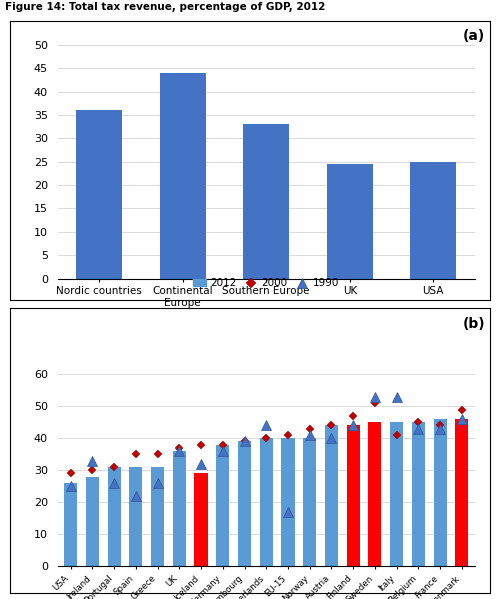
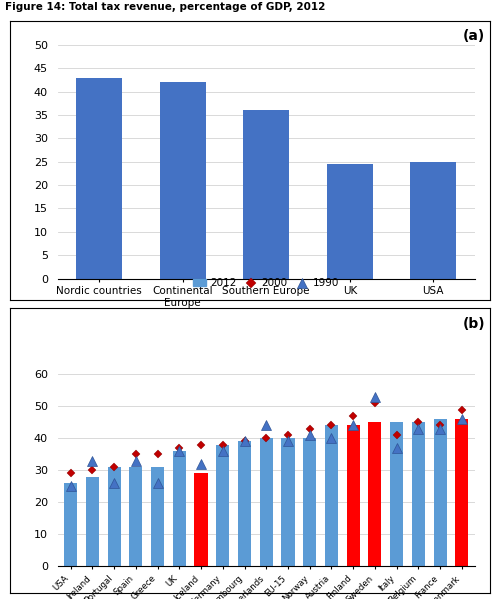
Nordic countries: 36.0 -> 43.0
Continental Europe: 44.0 -> 42.0
Southern Europe: 33.0 -> 36.0
1990/Spain: 22 -> 33
1990/EU-15: 17 -> 39
1990/Italy: 53 -> 37
